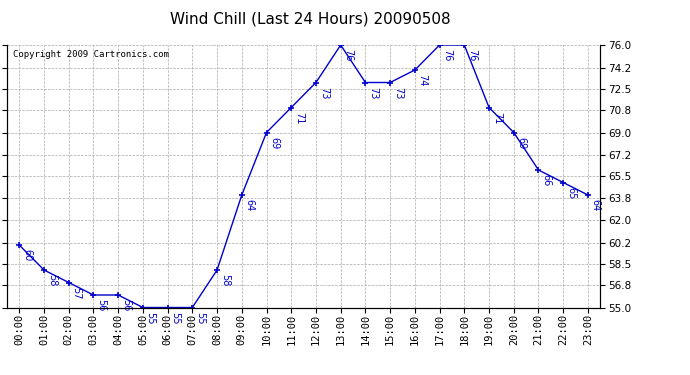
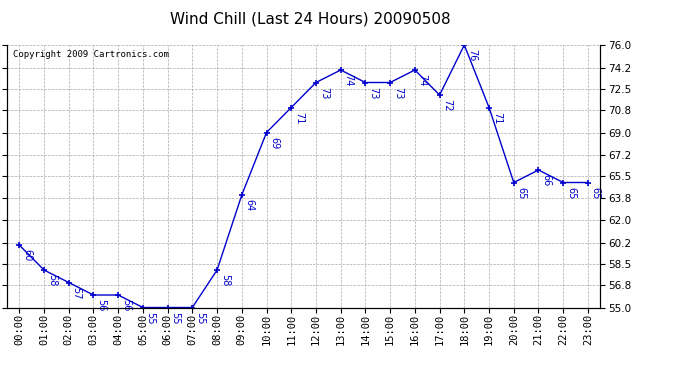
13:00: 76 -> 74
17:00: 76 -> 72
20:00: 69 -> 65
23:00: 64 -> 65
